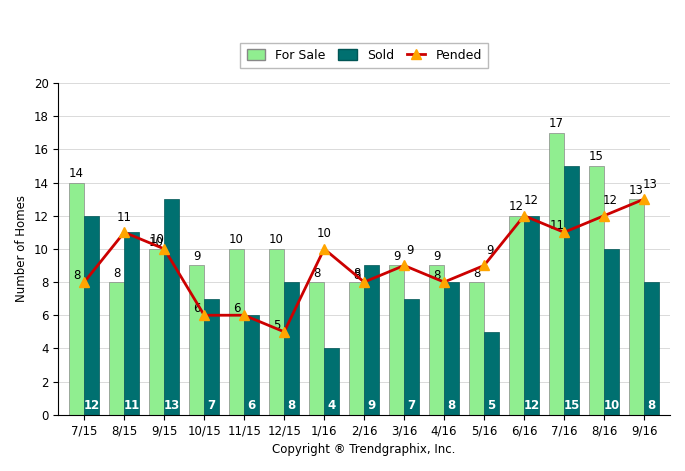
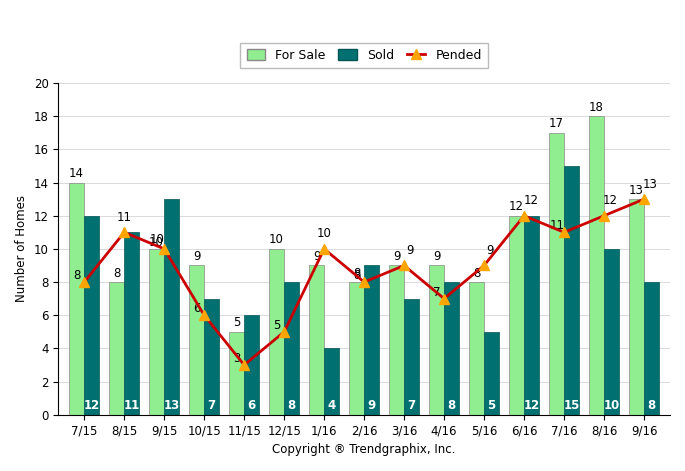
For Sale/11/15: 10 -> 5
Pended/11/15: 6 -> 3
For Sale/1/16: 8 -> 9
Pended/4/16: 8 -> 7
For Sale/8/16: 15 -> 18
